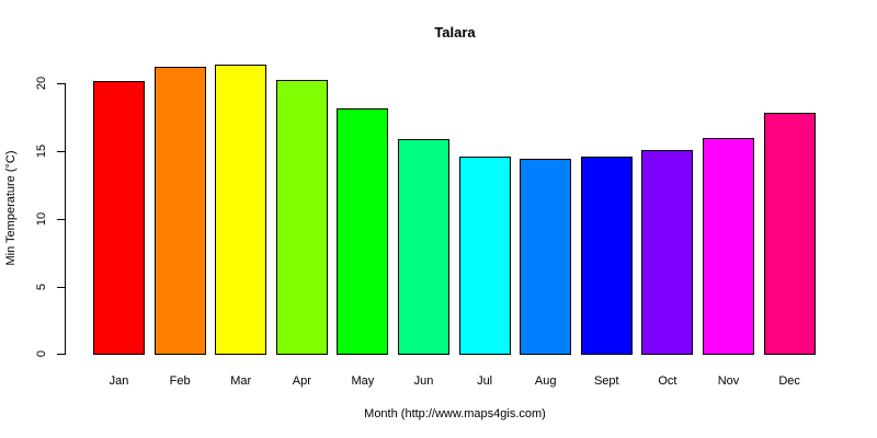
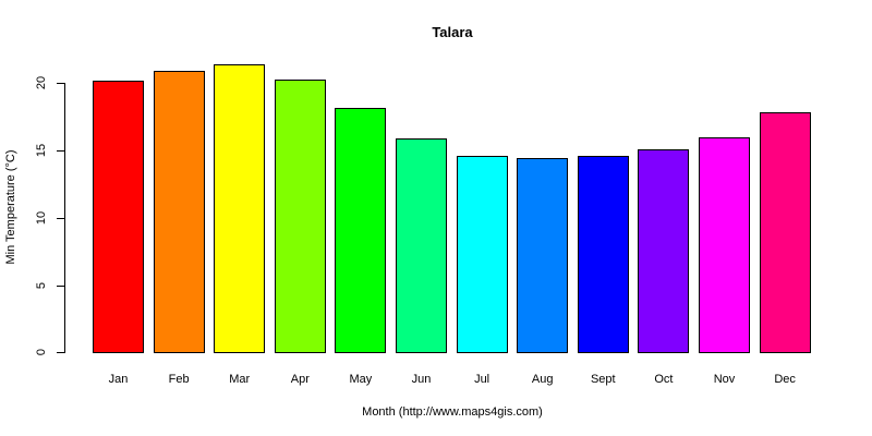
Feb: 21.2 -> 20.9
